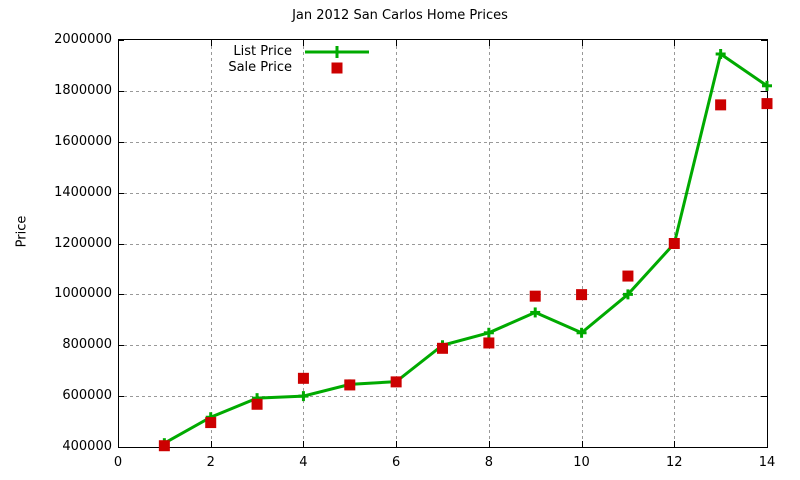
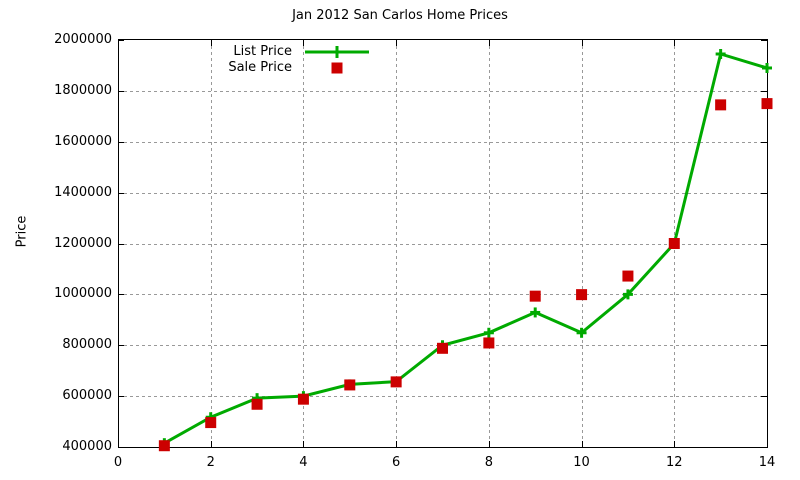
Sale Price/4: 670000 -> 590000
List Price/14: 1820000 -> 1890000
